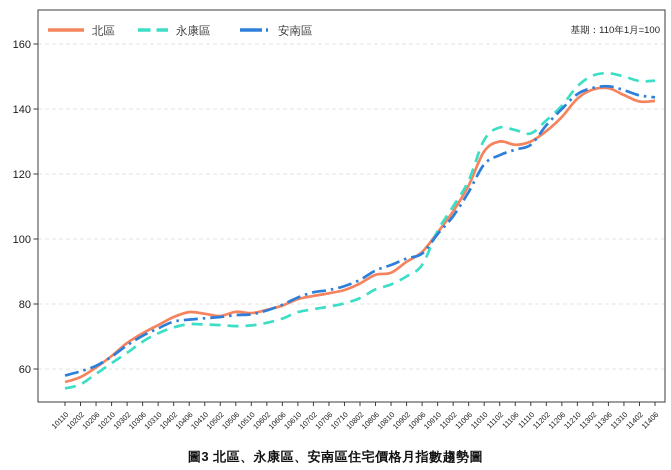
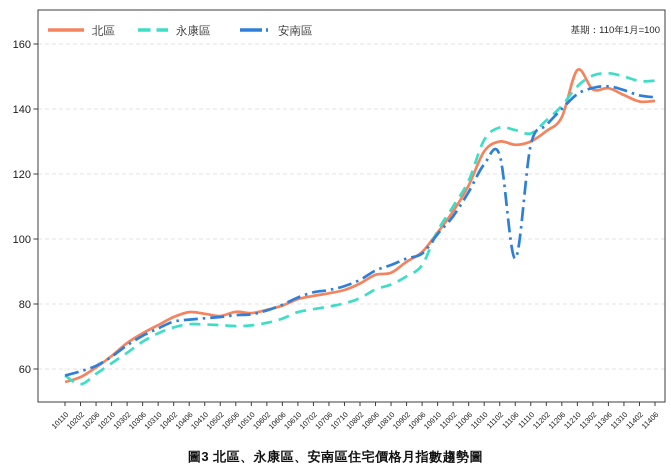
永康區/10110: 54 -> 58
安南區/11106: 128 -> 94
北區/11210: 143 -> 152
